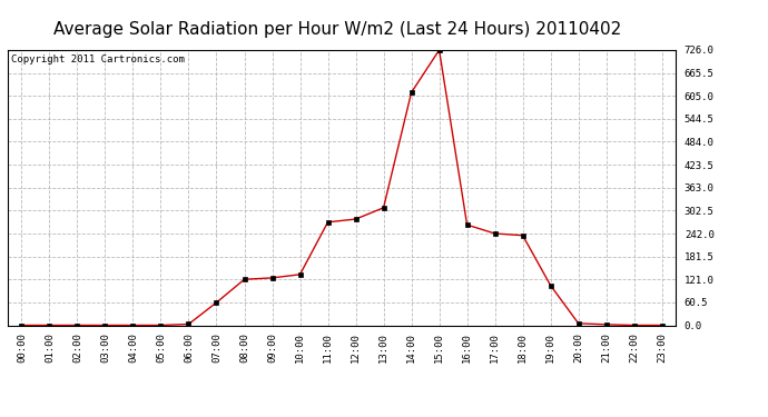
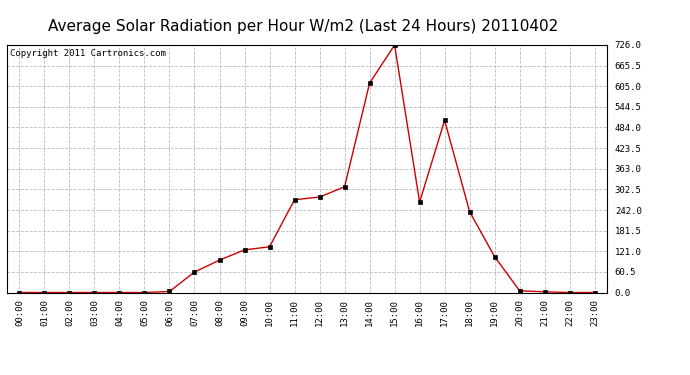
08:00: 121 -> 95
17:00: 242 -> 505
